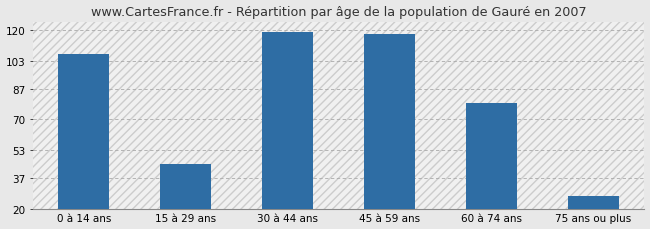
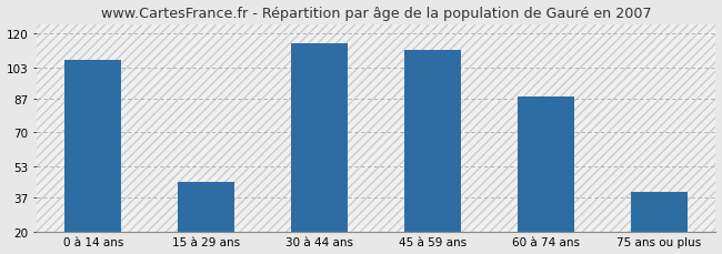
30 à 44 ans: 119 -> 115
45 à 59 ans: 118 -> 112
60 à 74 ans: 79 -> 88
75 ans ou plus: 27 -> 40
